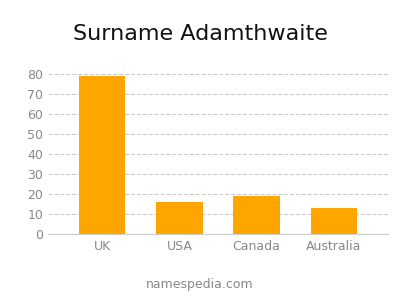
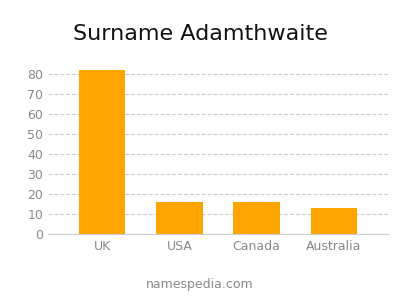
UK: 79 -> 82
Canada: 19 -> 16
